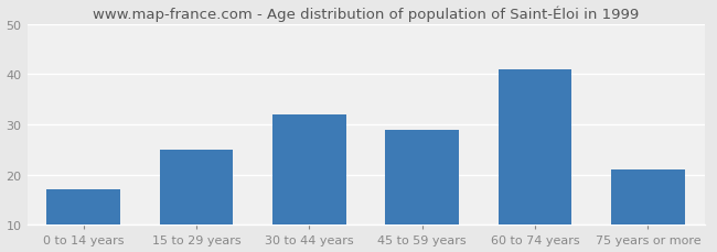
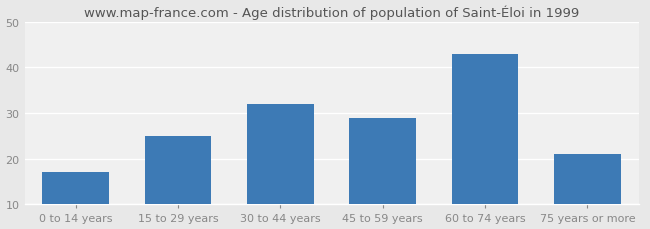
60 to 74 years: 41 -> 43
